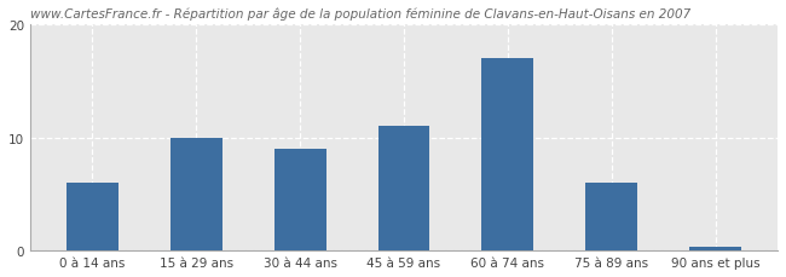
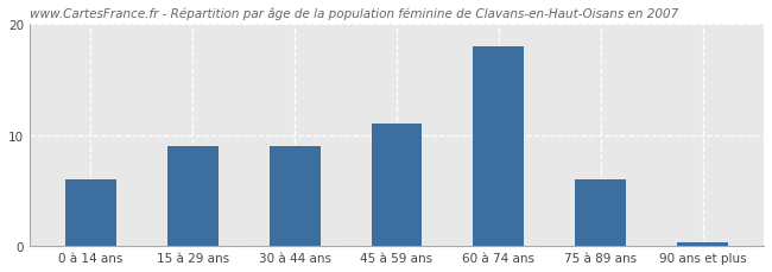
15 à 29 ans: 10.0 -> 9.0
60 à 74 ans: 17.0 -> 18.0
